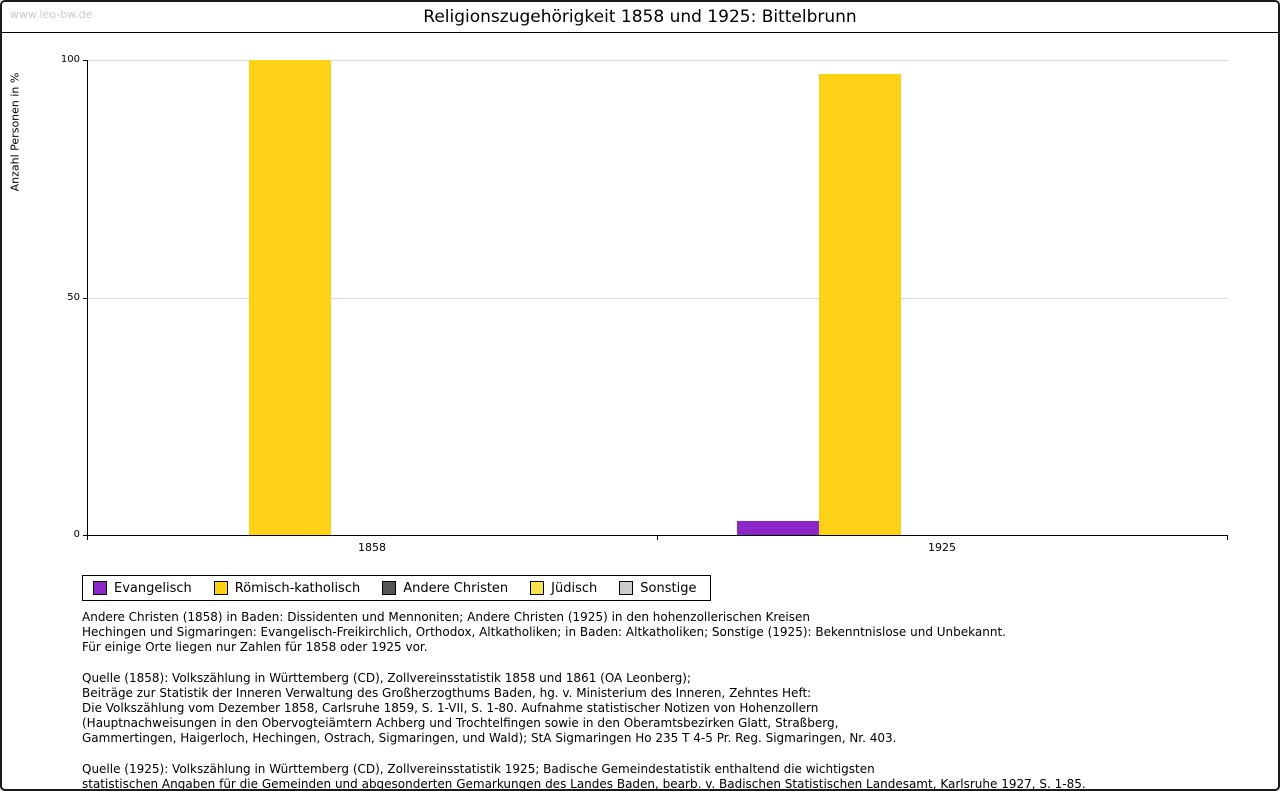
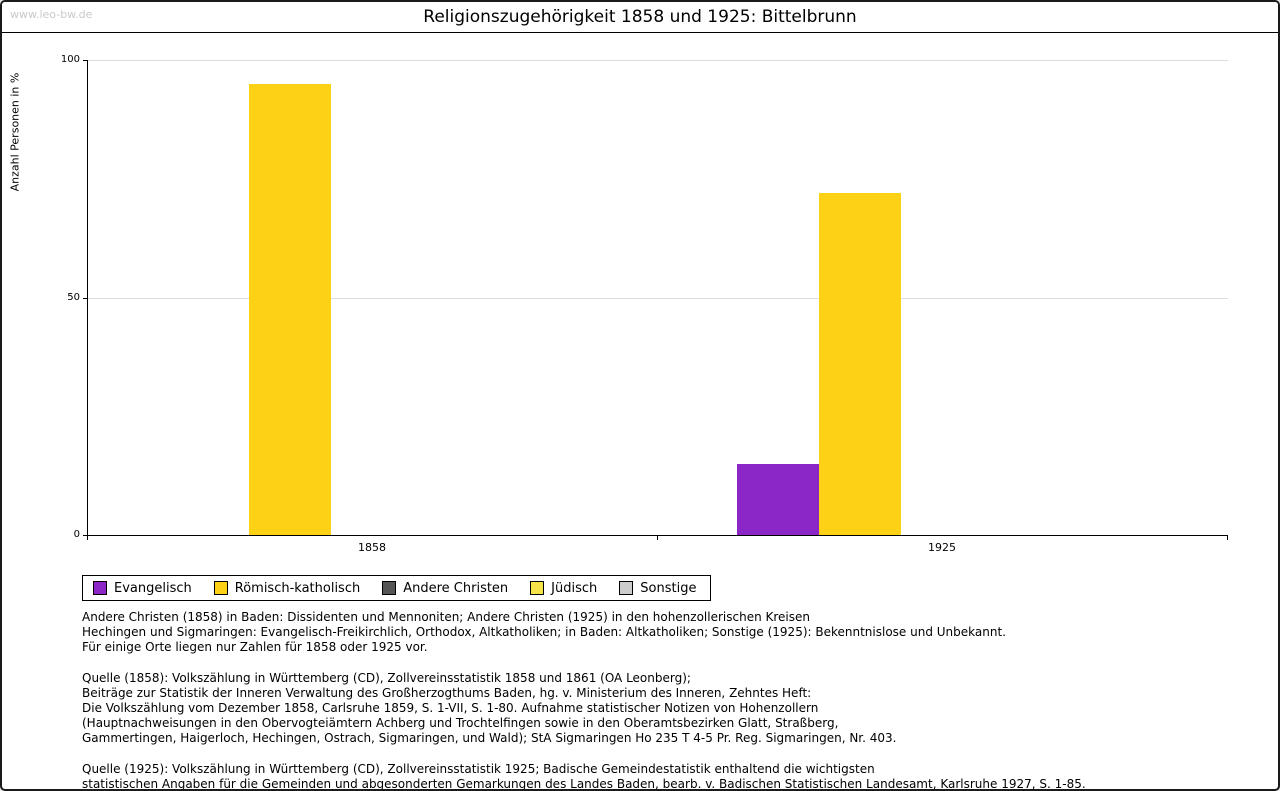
Römisch-katholisch/1858: 100 -> 95
Evangelisch/1925: 3 -> 15
Römisch-katholisch/1925: 97 -> 72
